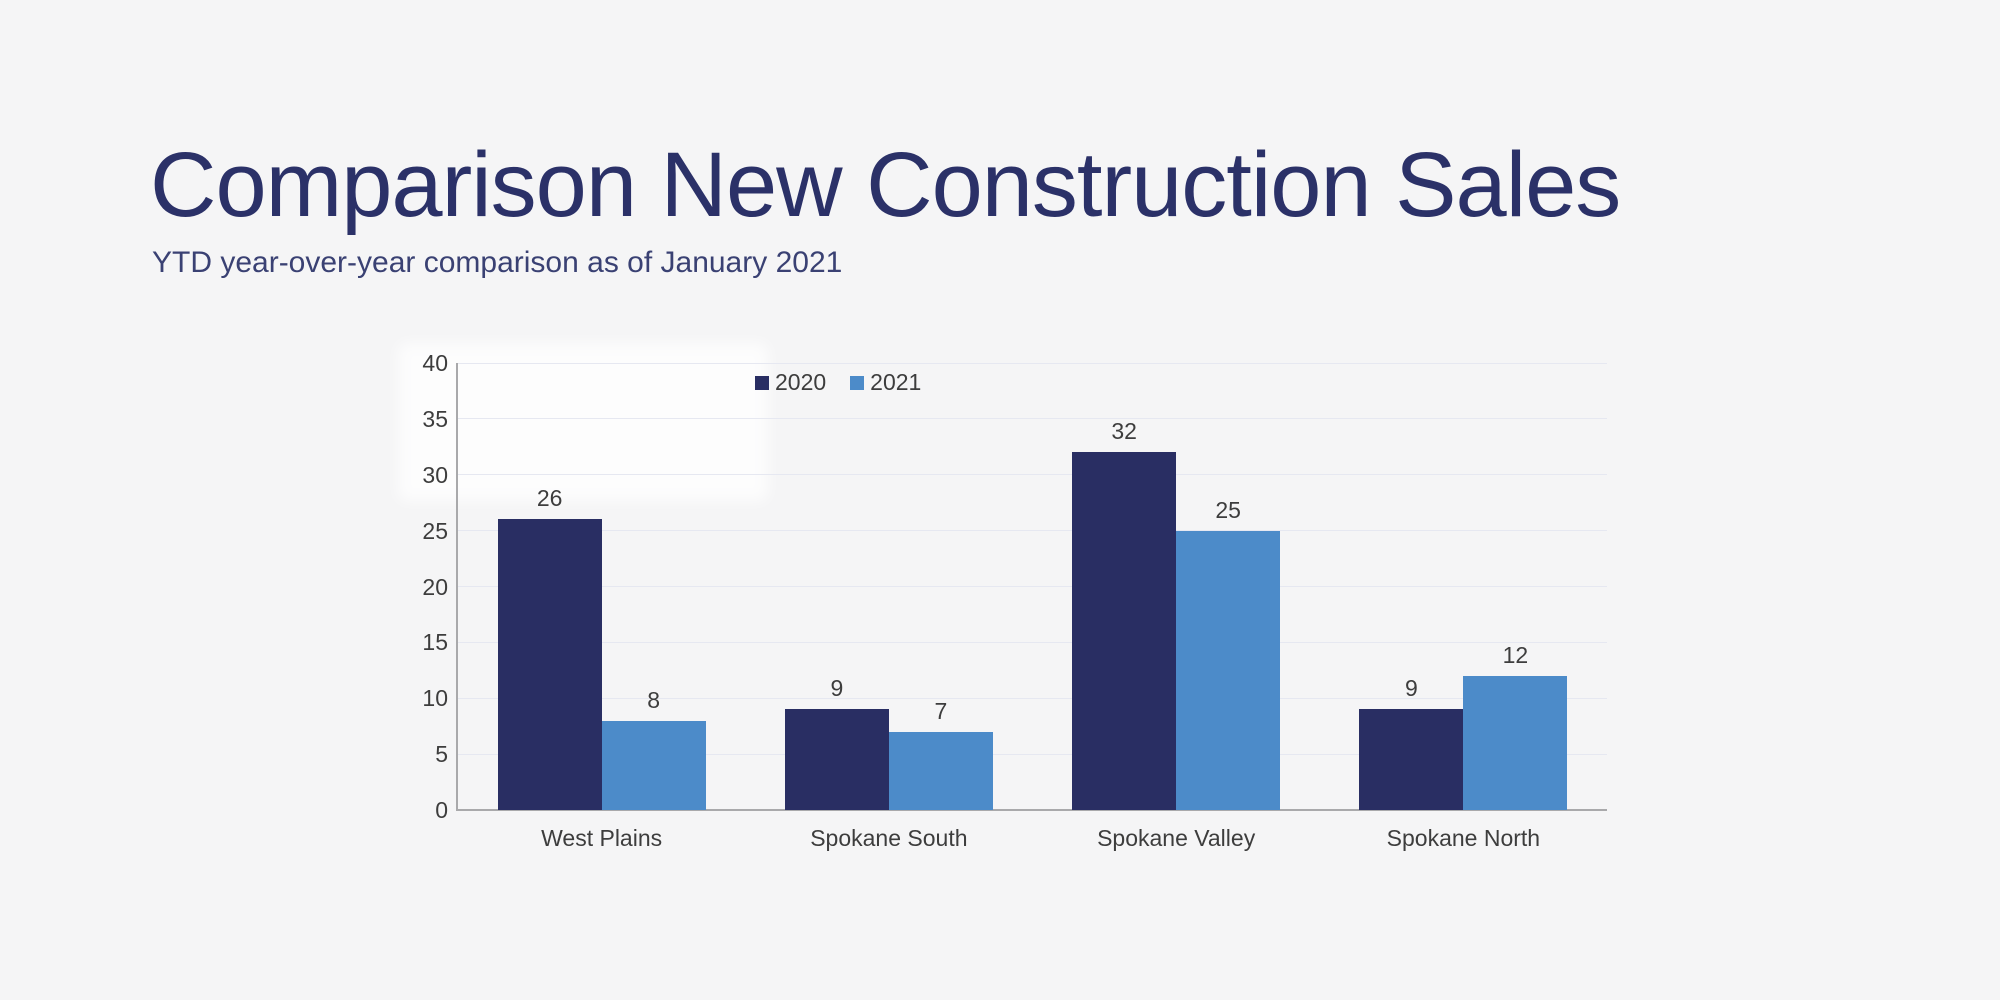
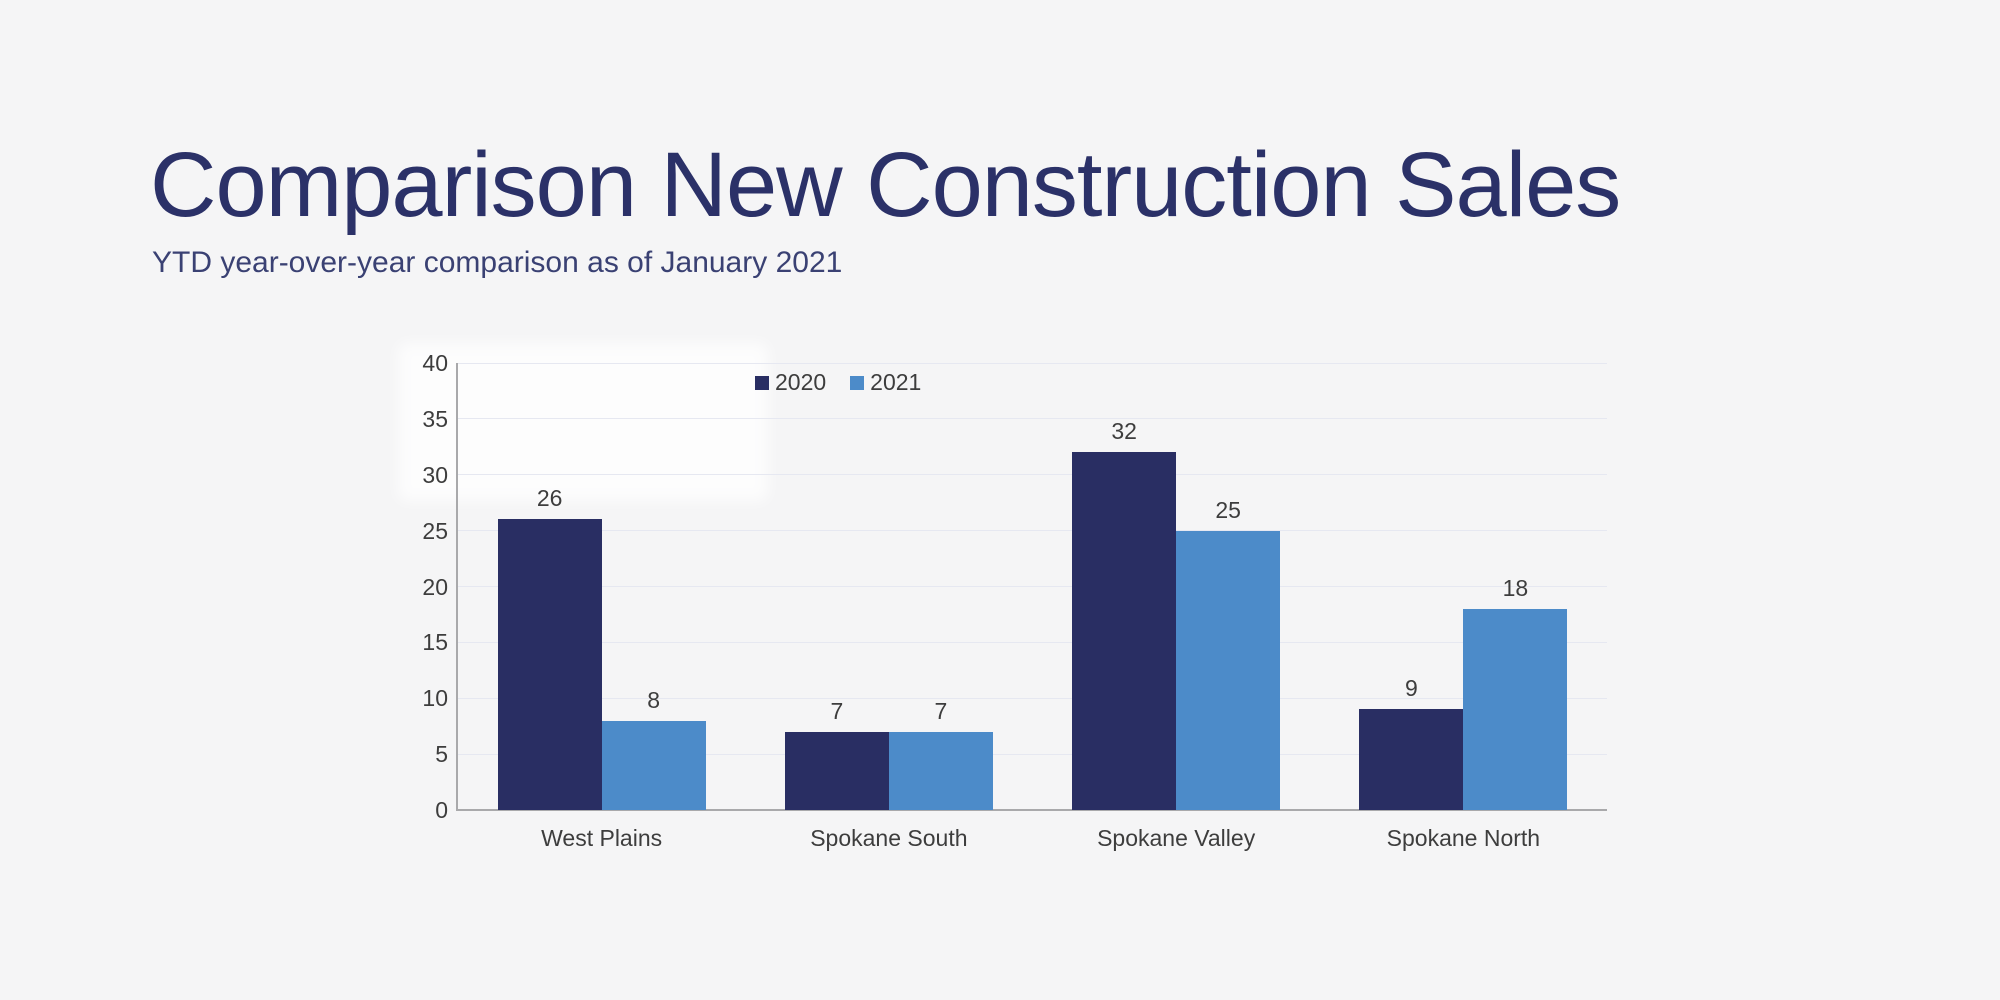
2020/Spokane South: 9 -> 7
2021/Spokane North: 12 -> 18
